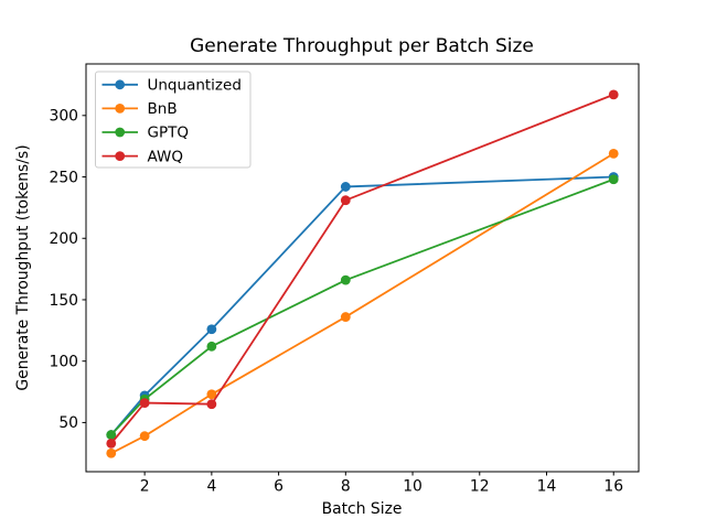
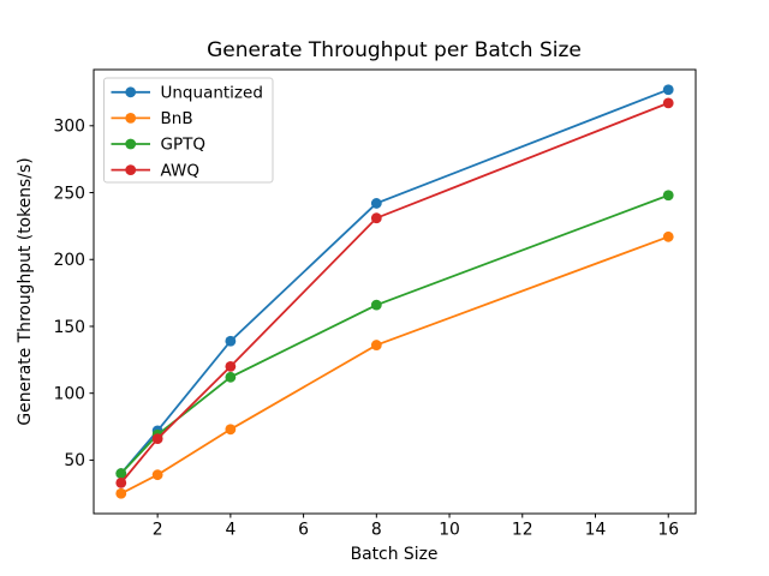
Unquantized/4: 126 -> 139
AWQ/4: 65 -> 120
Unquantized/16: 250 -> 327
BnB/16: 269 -> 217
